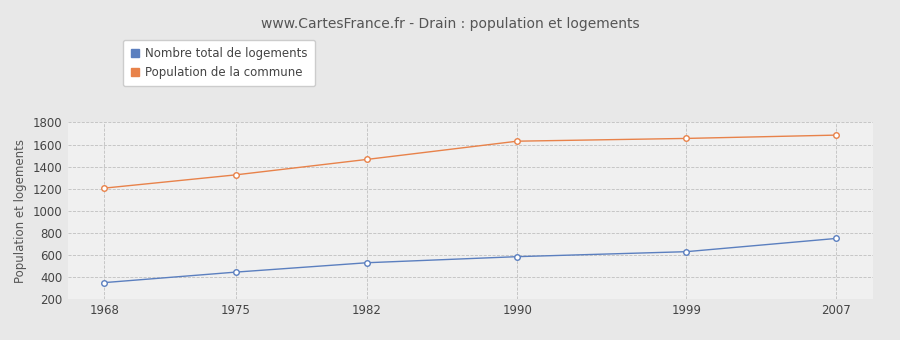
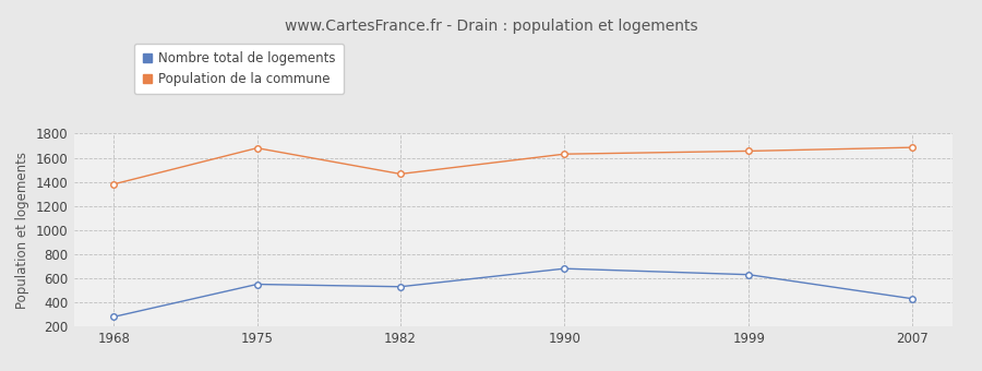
Nombre total de logements/1968: 350 -> 280
Population de la commune/1968: 1200 -> 1380
Nombre total de logements/1975: 440 -> 550
Population de la commune/1975: 1320 -> 1680
Nombre total de logements/1990: 580 -> 680
Nombre total de logements/2007: 750 -> 430
